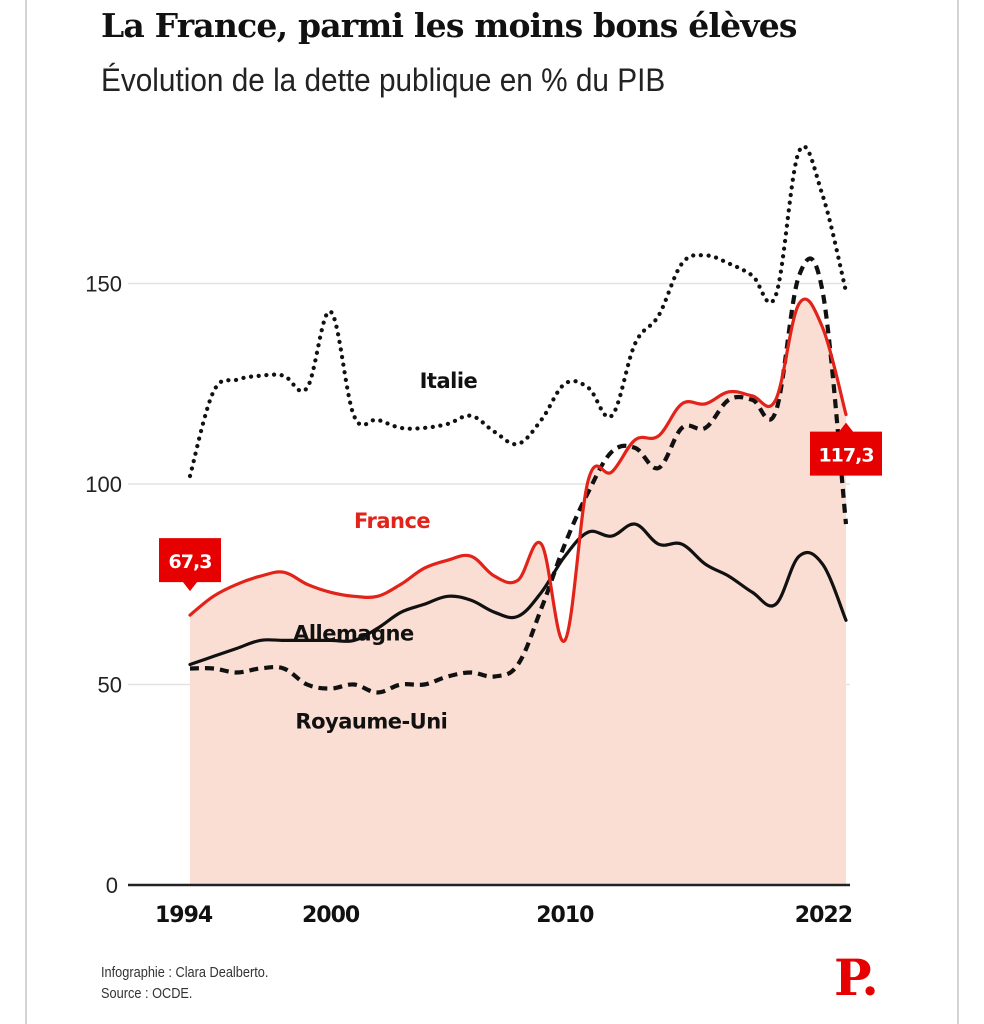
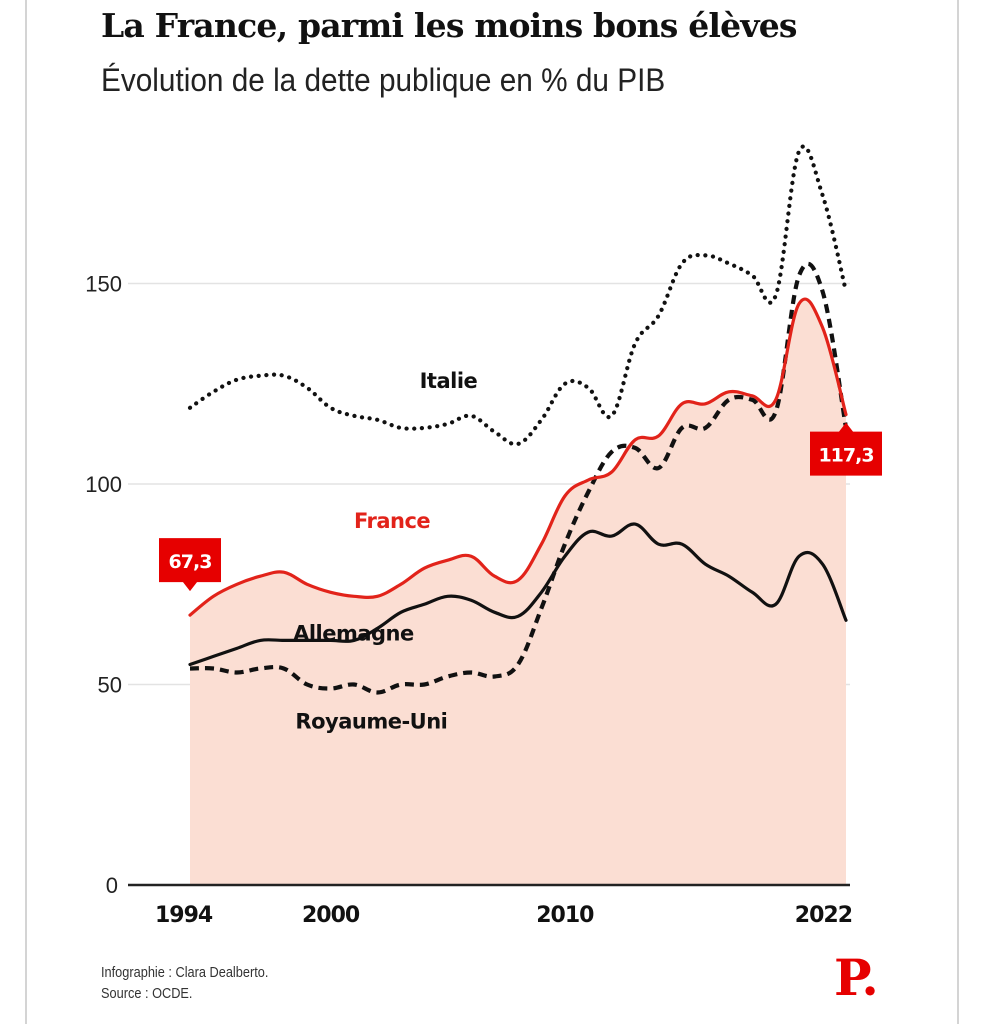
Italie/1994: 102 -> 119
Italie/2000: 143 -> 119
France/2010: 61 -> 97
Royaume-Uni/2022: 90 -> 114
